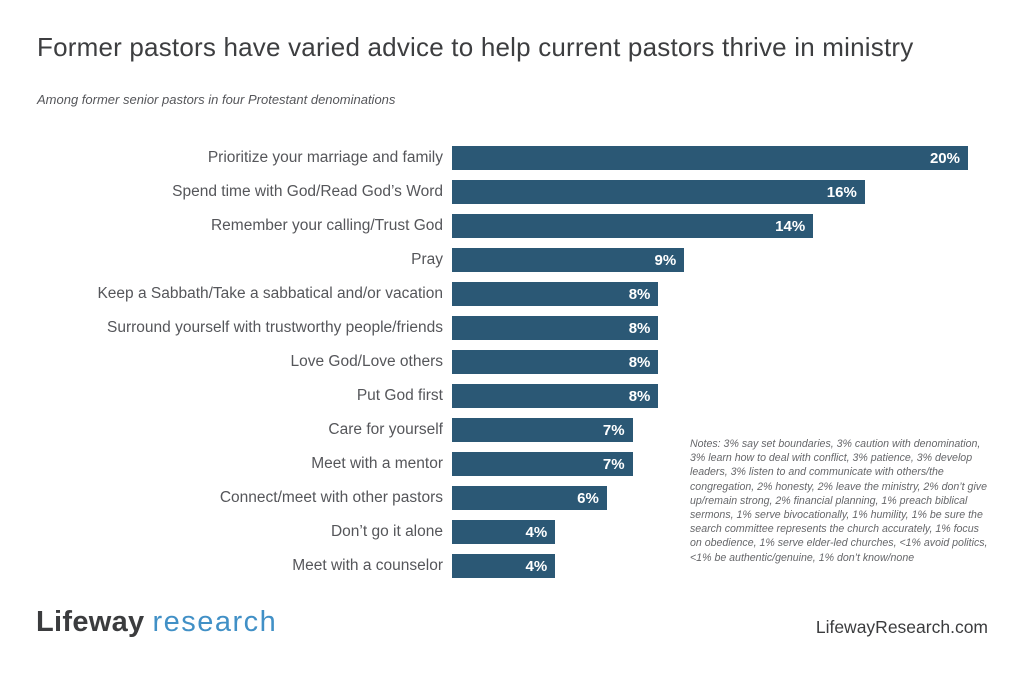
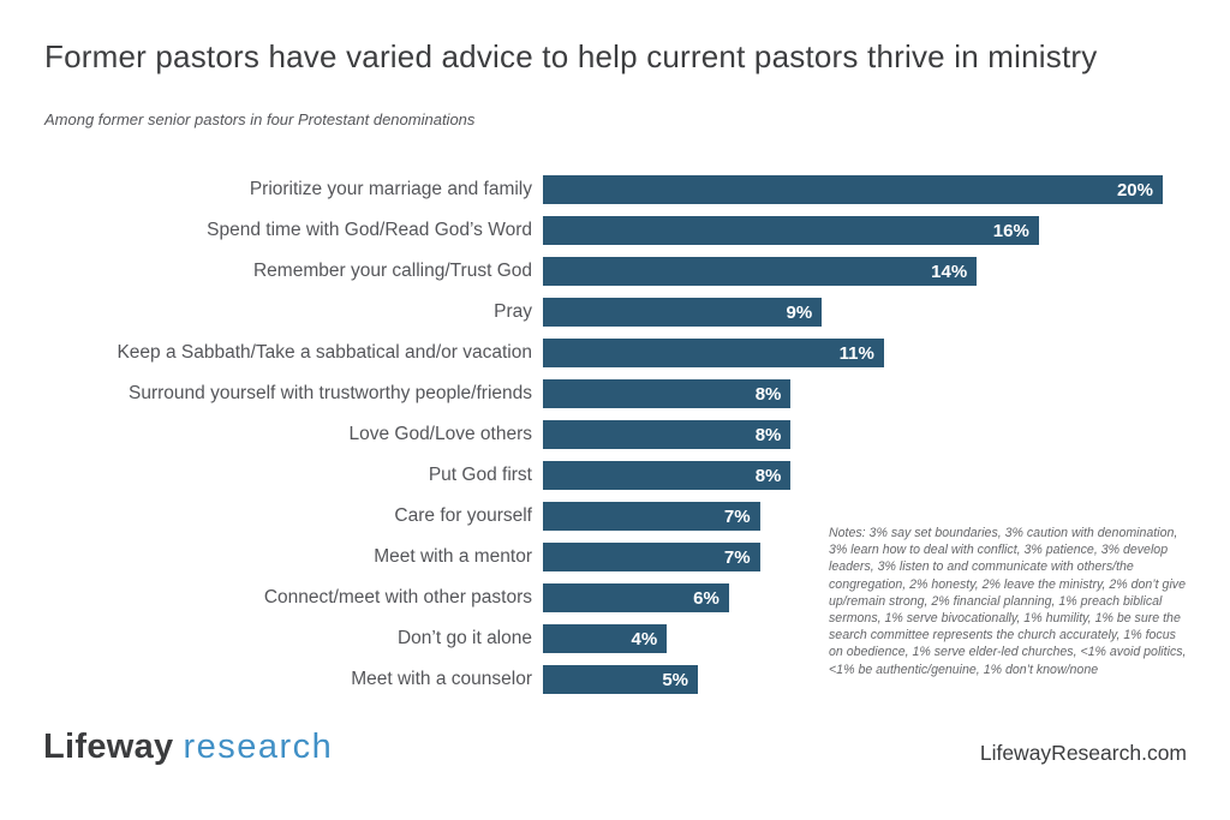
Keep a Sabbath/Take a sabbatical and/or vacation: 8% -> 11%
Meet with a counselor: 4% -> 5%
